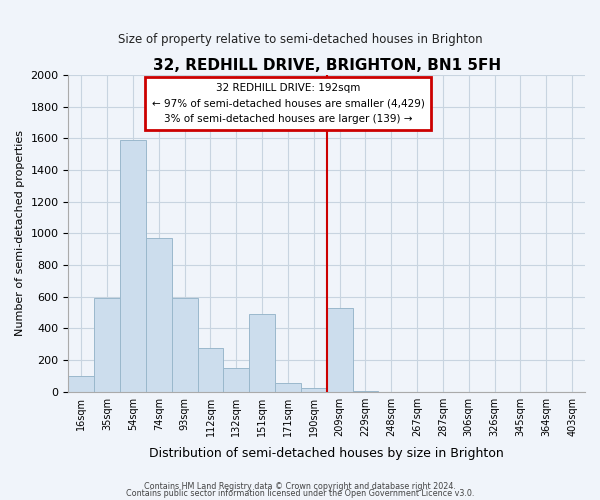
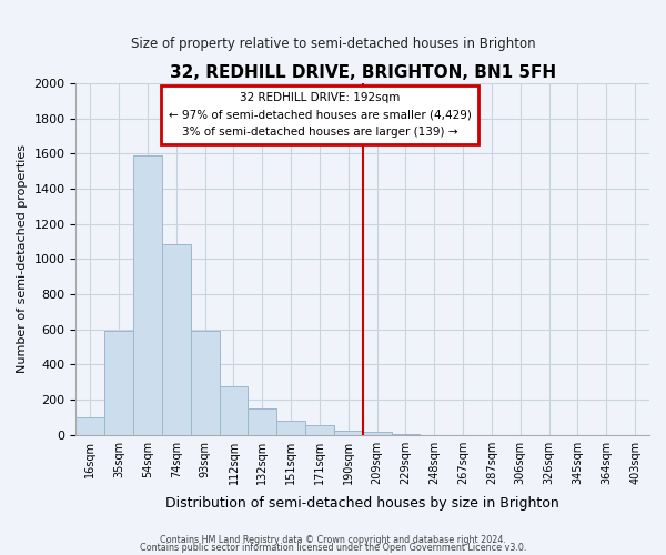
74sqm: 970 -> 1080
151sqm: 490 -> 80
209sqm: 530 -> 20
